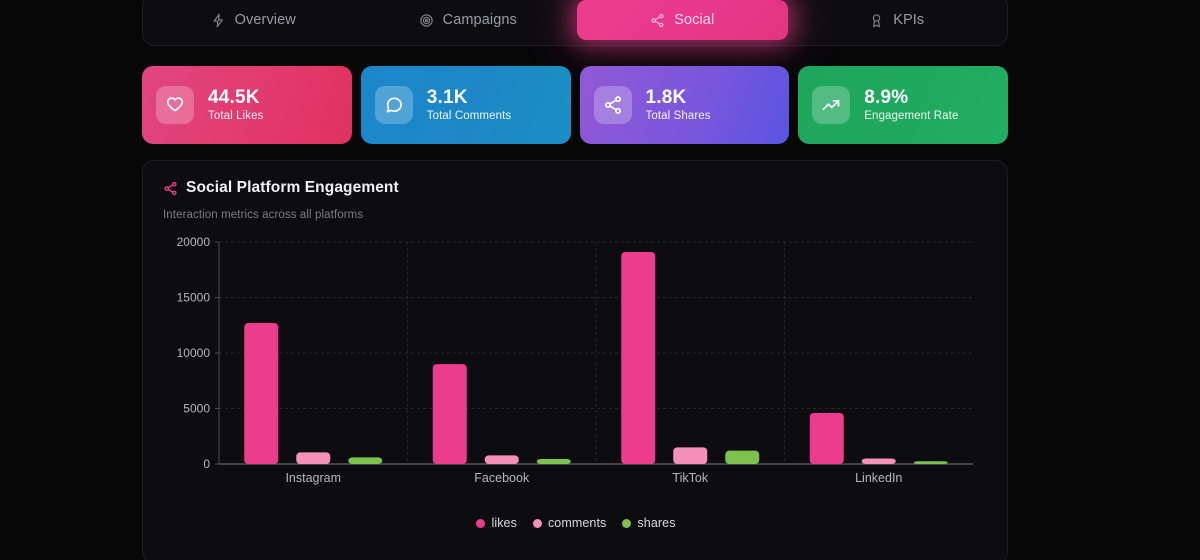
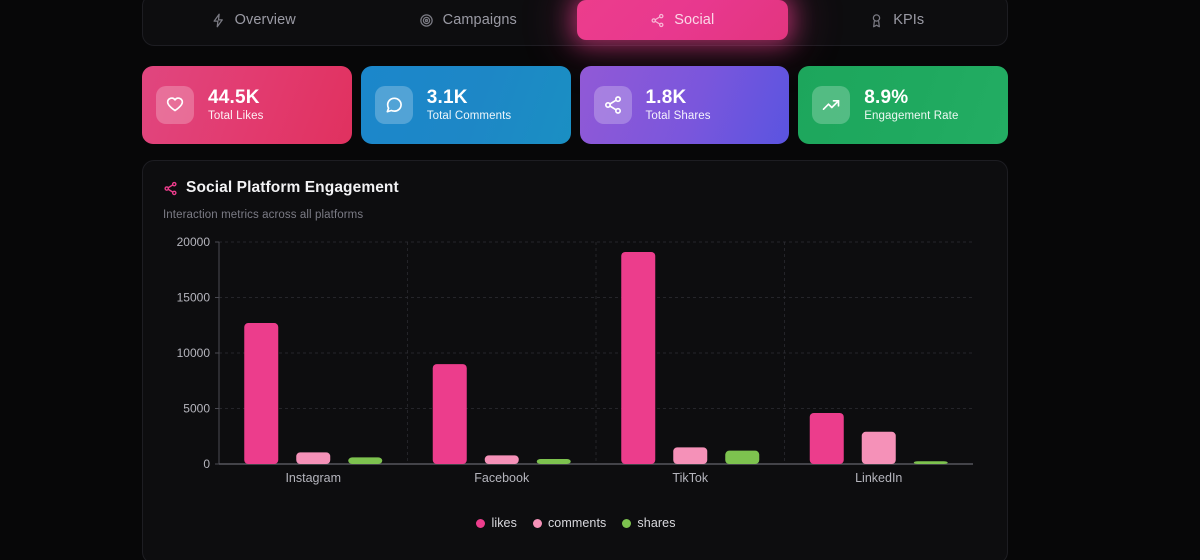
comments/LinkedIn: 500 -> 2900
